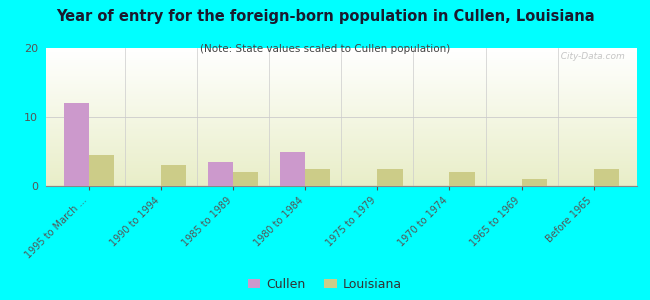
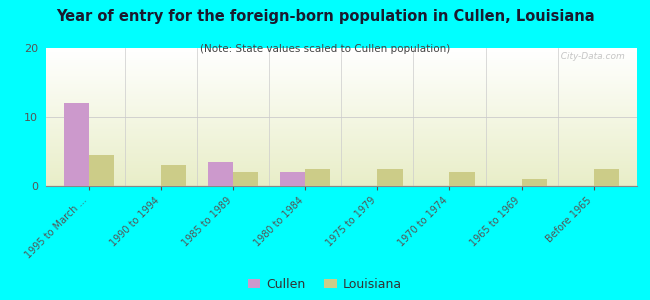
Cullen/1980 to 1984: 5.0 -> 2.0
